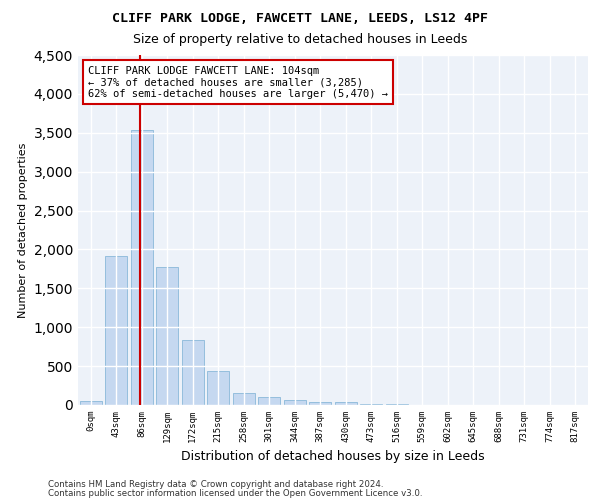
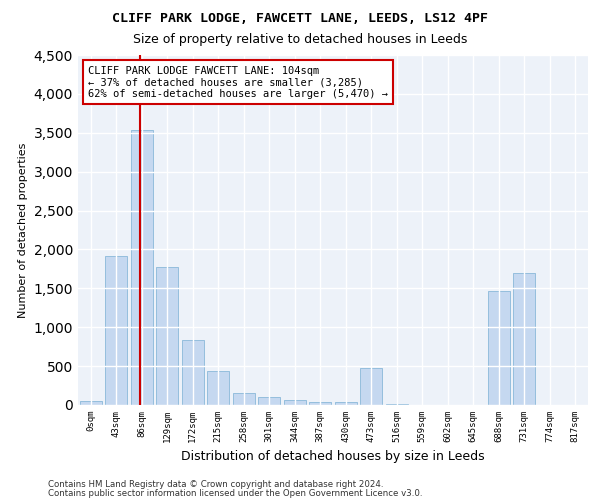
473sqm: 20 -> 480
688sqm: 0 -> 1,460
731sqm: 0 -> 1,700
